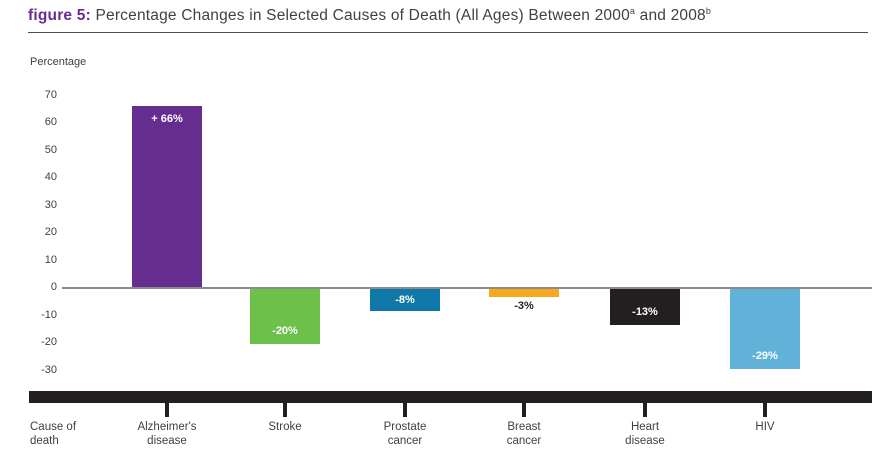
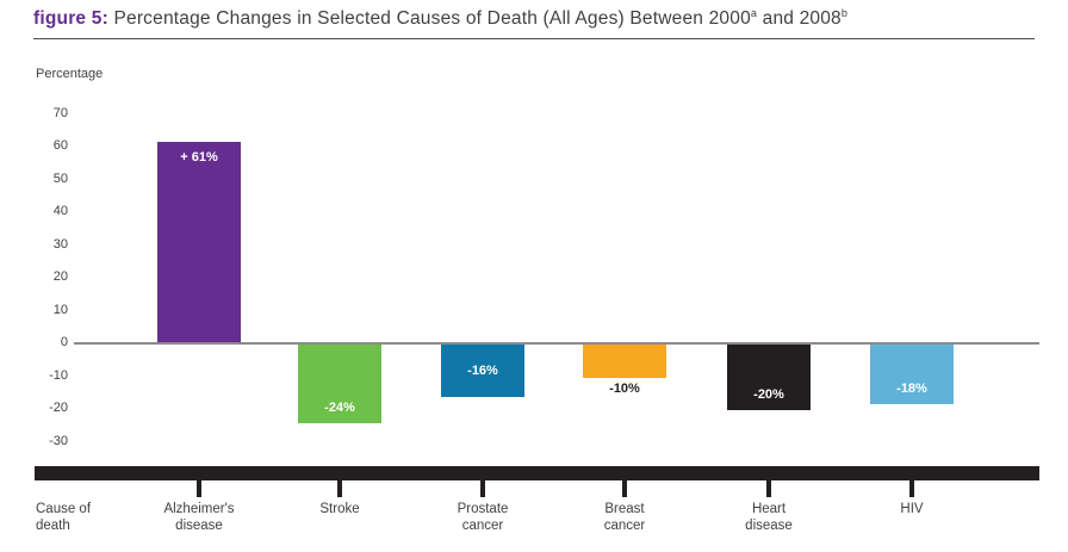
Alzheimer's disease: 66% -> 61%
Stroke: -20% -> -24%
Prostate cancer: -8% -> -16%
Breast cancer: -3% -> -10%
Heart disease: -13% -> -20%
HIV: -29% -> -18%
